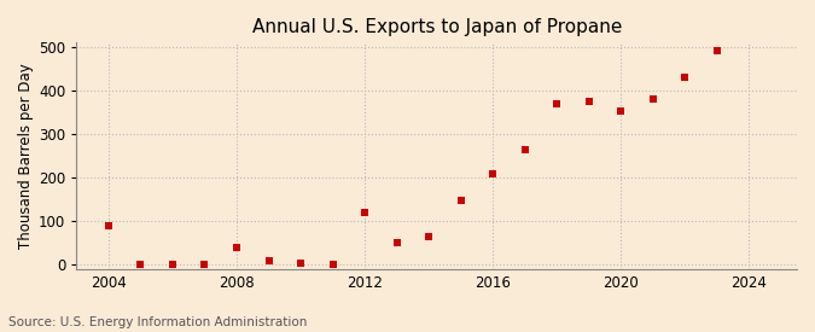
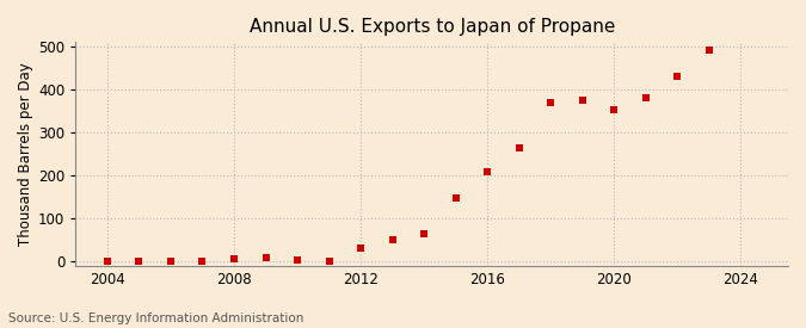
2004: 90 -> 1
2008: 40 -> 5
2012: 120 -> 30
